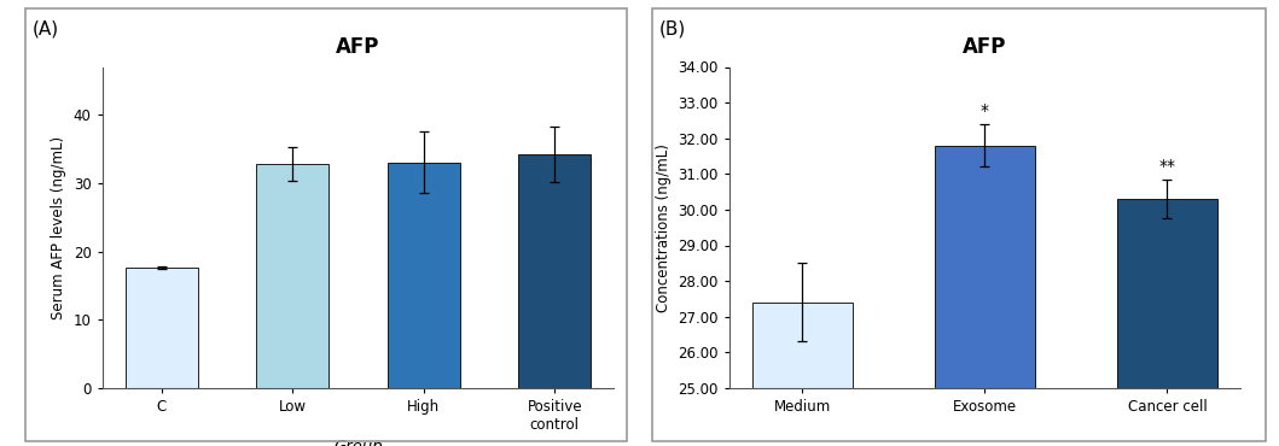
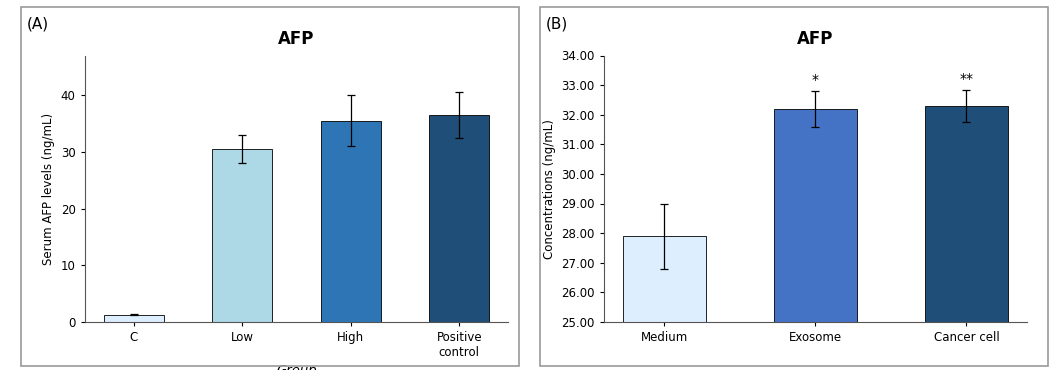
C: 17.6 -> 1.3
Low: 32.8 -> 30.5
High: 33.0 -> 35.5
Positive control: 34.2 -> 36.5
Medium: 27.4 -> 27.9
Exosome: 31.8 -> 32.2
Cancer cell: 30.3 -> 32.3
